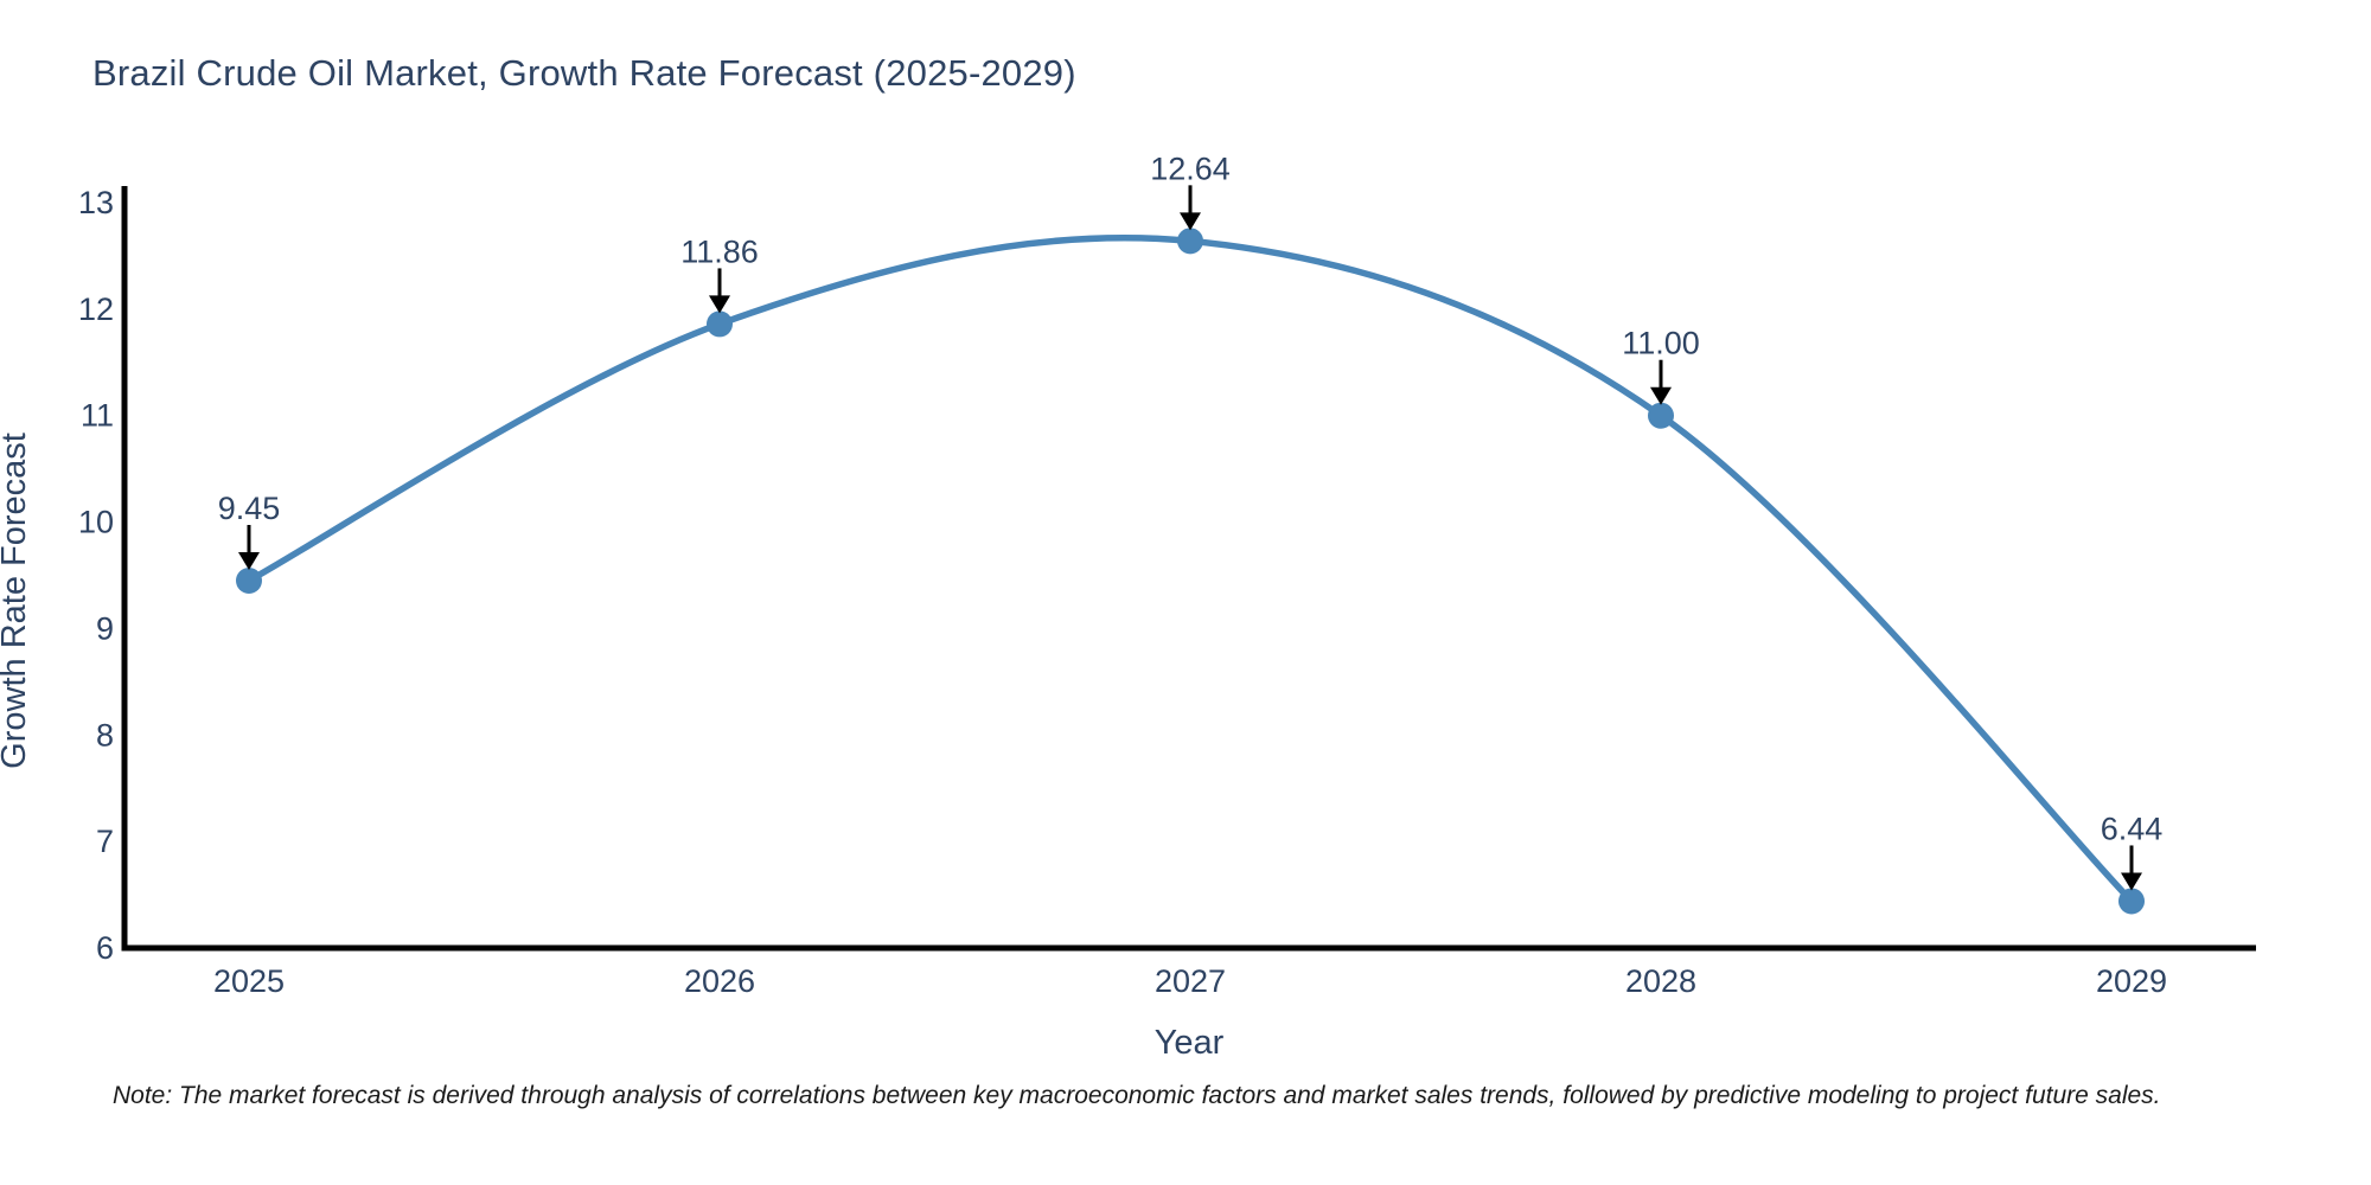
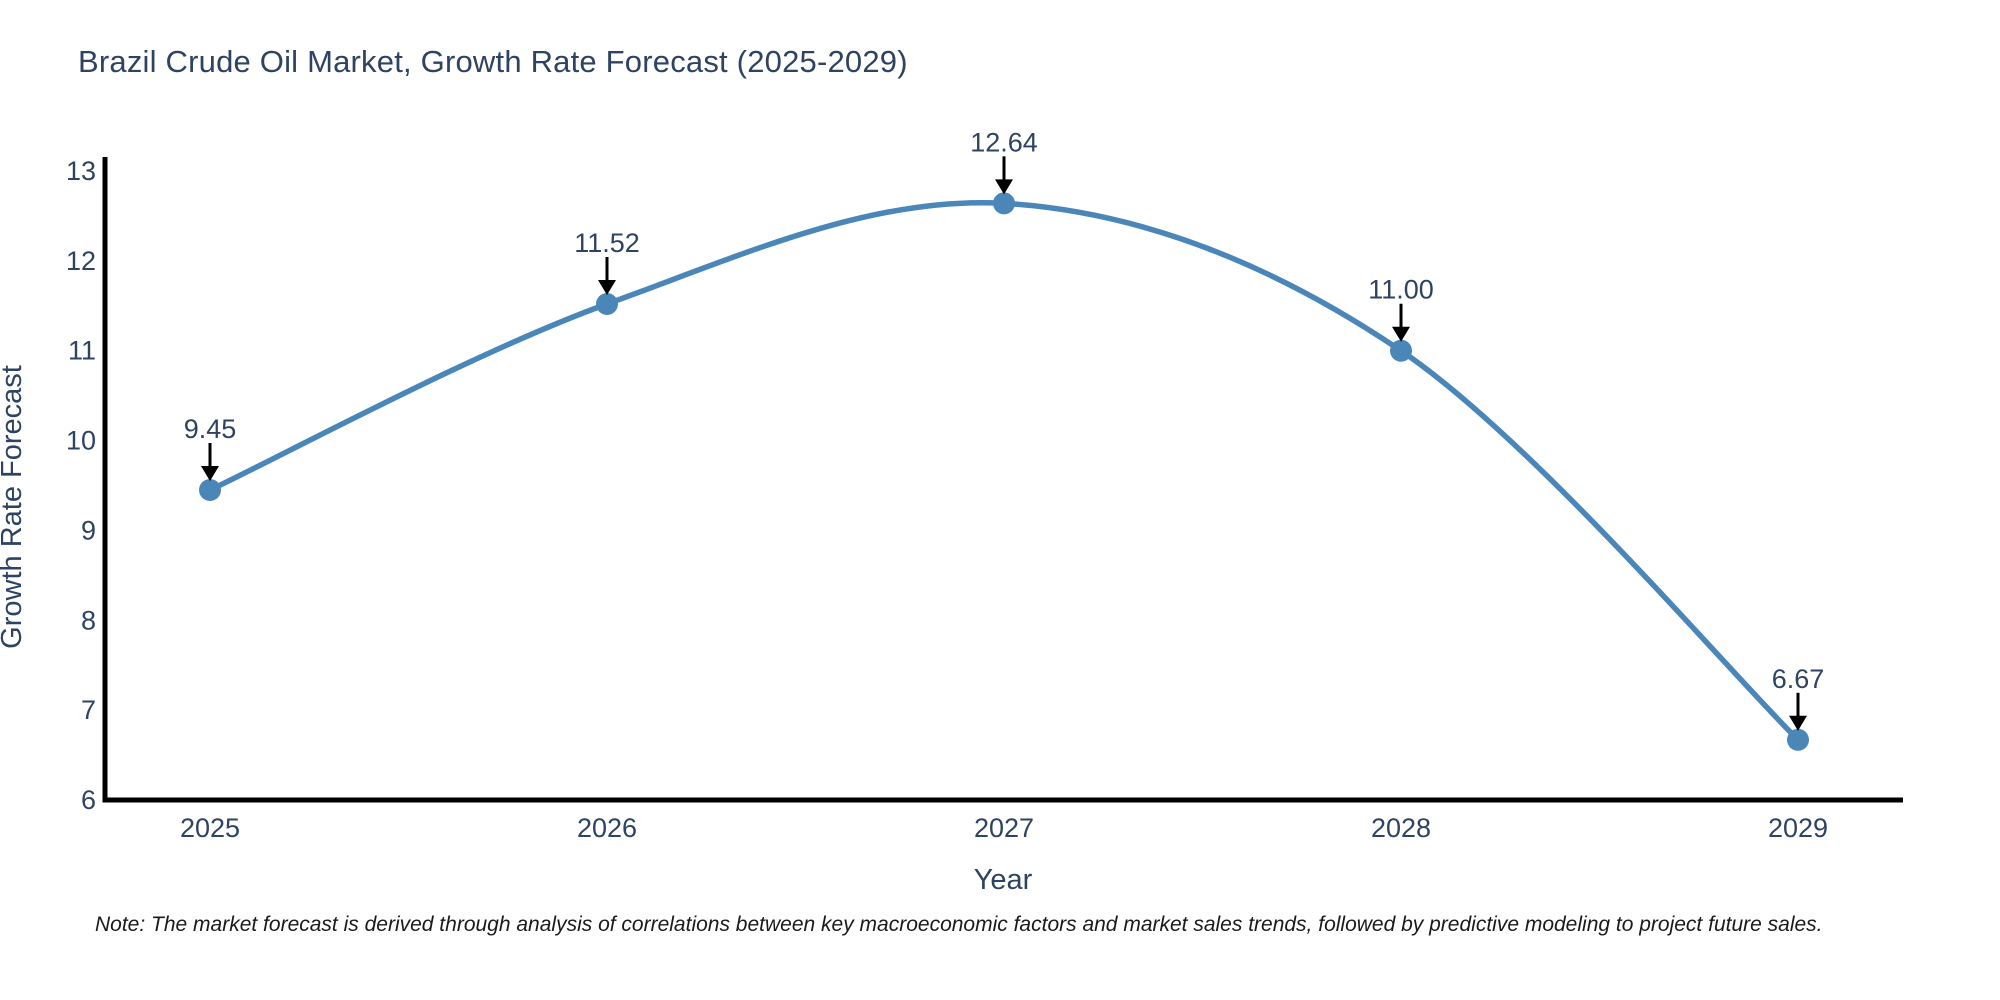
2026: 11.86 -> 11.52
2029: 6.44 -> 6.67
